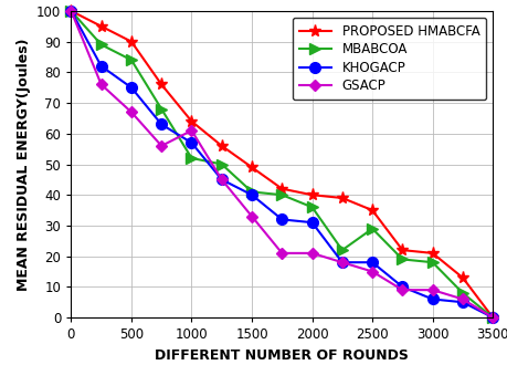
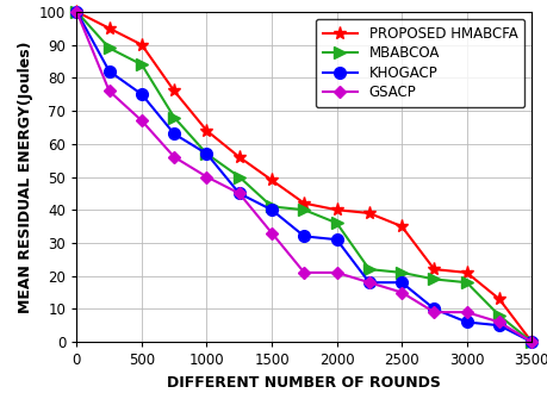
MBABCOA/1000: 52 -> 57
GSACP/1000: 61 -> 50
MBABCOA/2500: 29 -> 21
